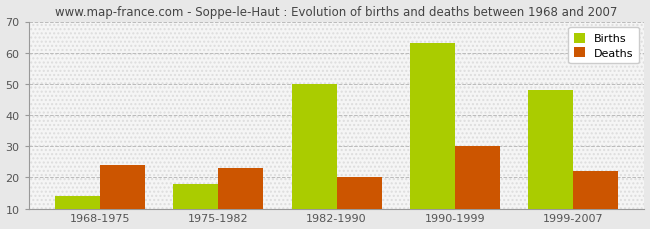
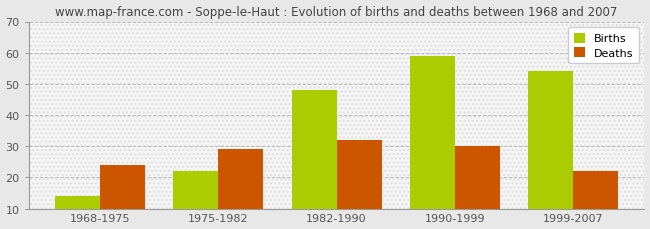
Births/1975-1982: 18 -> 22
Deaths/1975-1982: 23 -> 29
Births/1982-1990: 50 -> 48
Deaths/1982-1990: 20 -> 32
Births/1990-1999: 63 -> 59
Births/1999-2007: 48 -> 54
